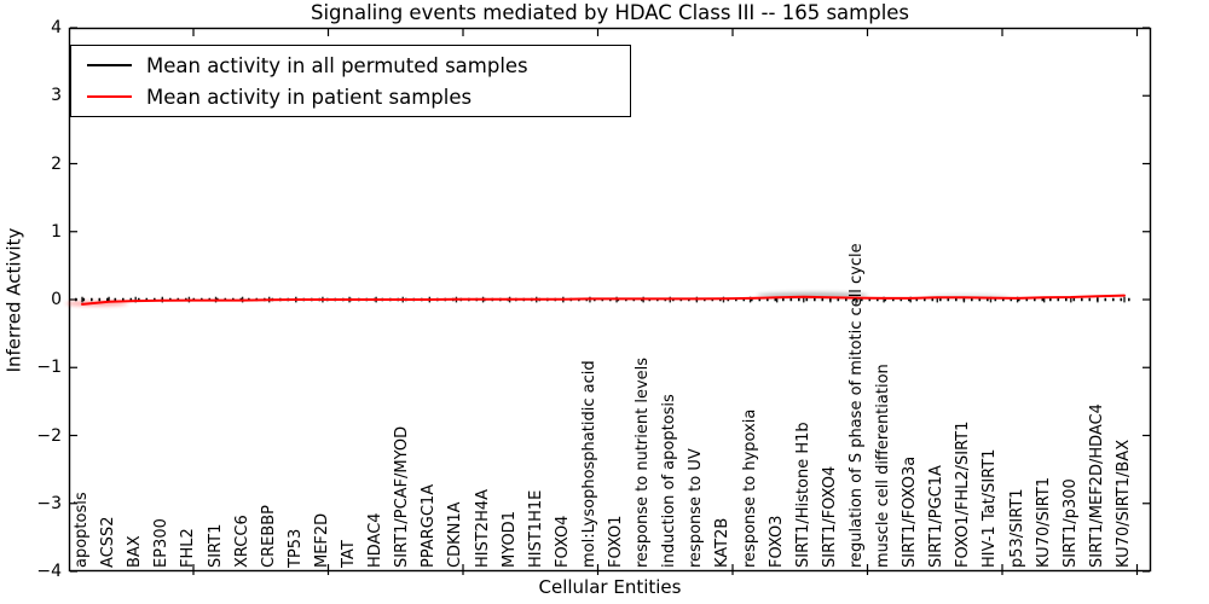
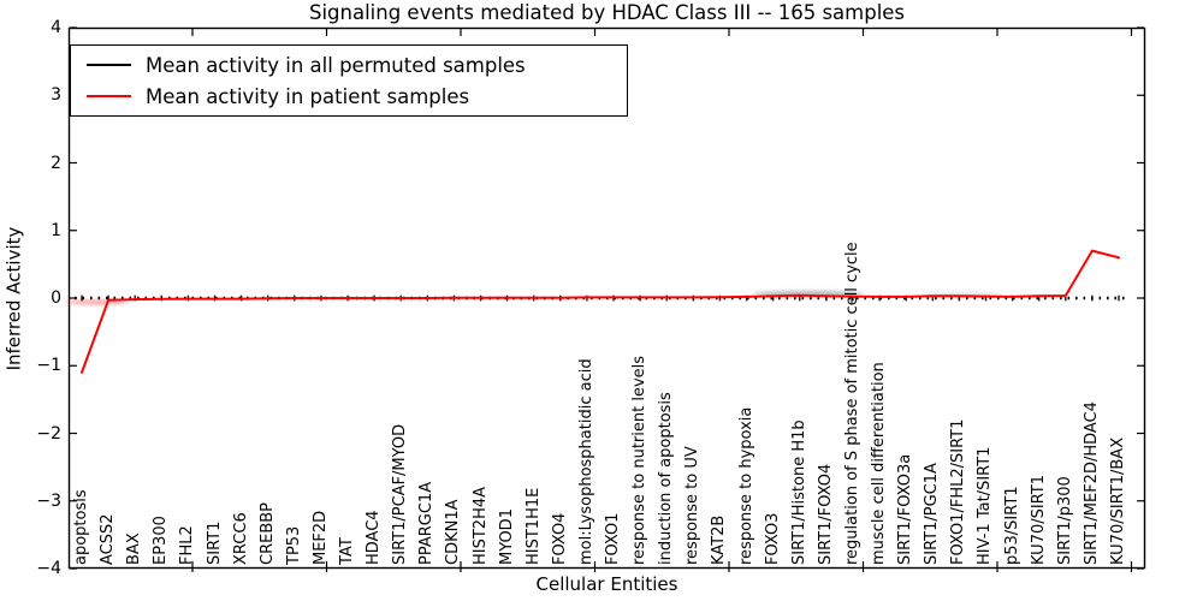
Mean activity in patient samples/apoptosis: -0.1 -> -1.1
Mean activity in patient samples/SIRT1/MEF2D/HDAC4: 0.1 -> 0.7
Mean activity in patient samples/KU70/SIRT1/BAX: 0.1 -> 0.6
